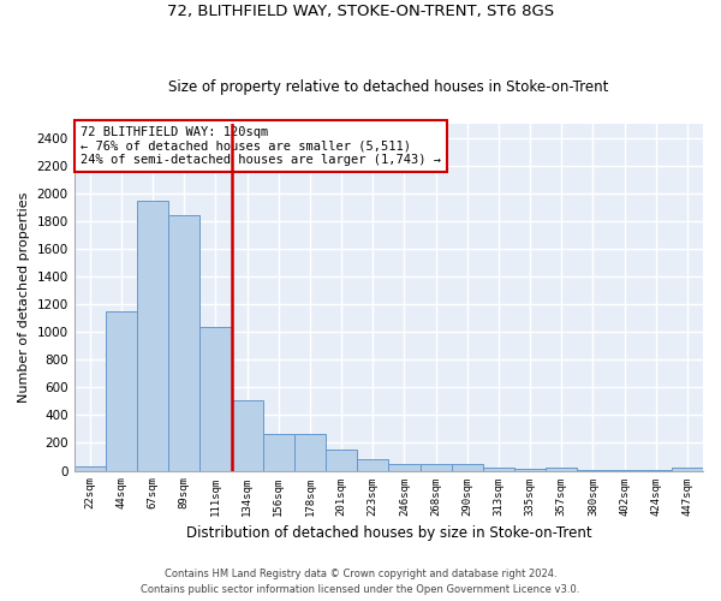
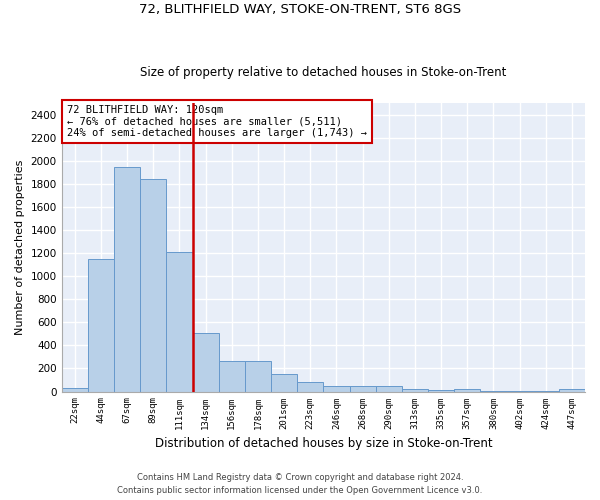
111sqm: 1040 -> 1210
